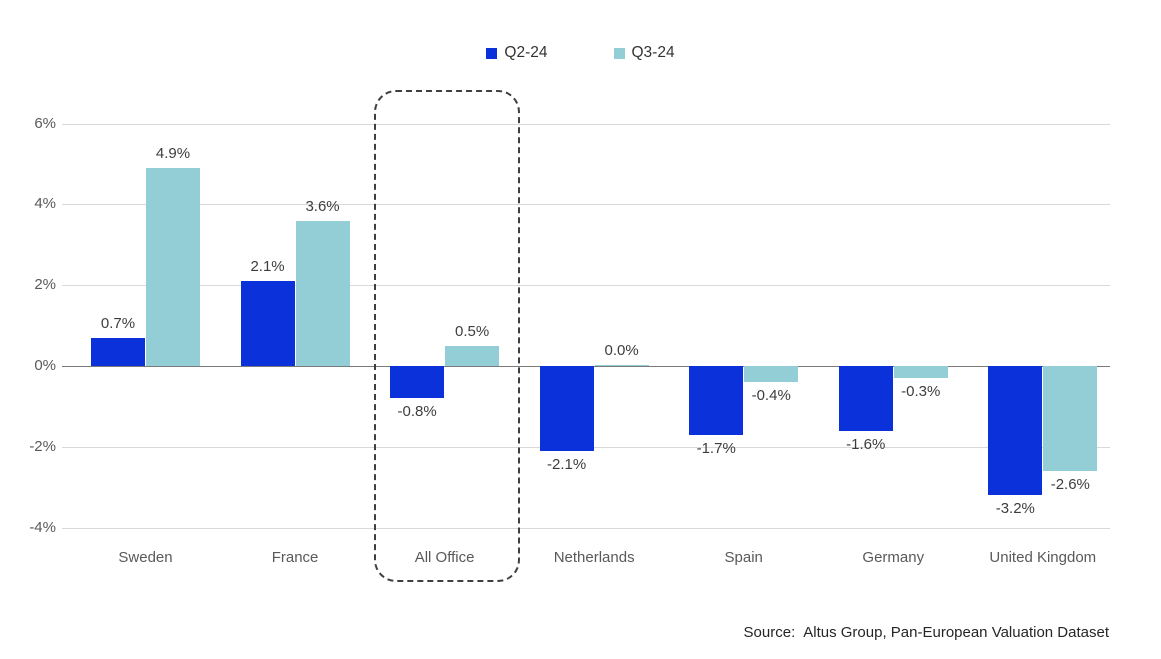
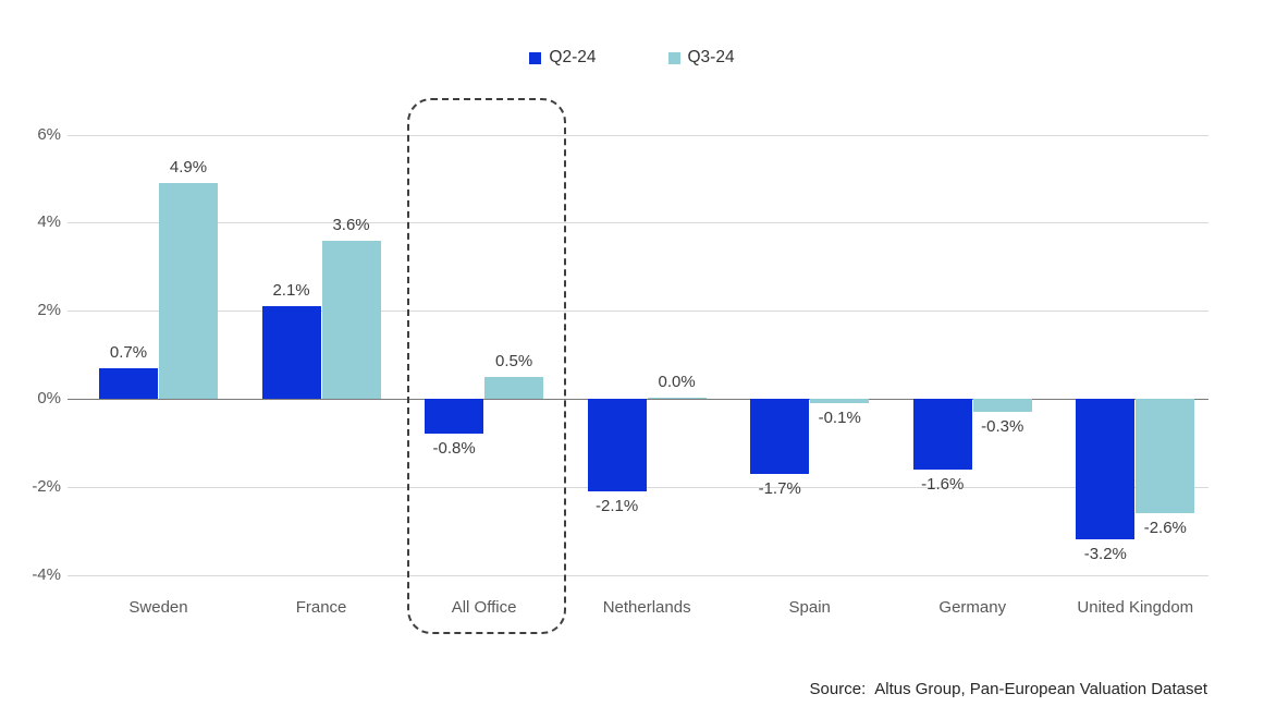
Q3-24/Spain: -0.4% -> -0.1%
